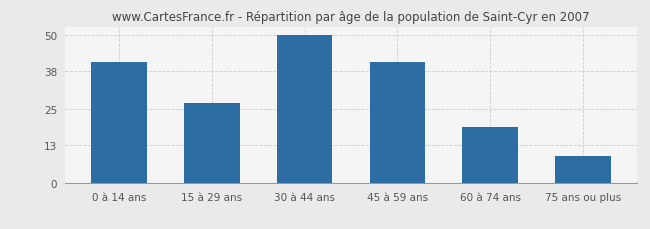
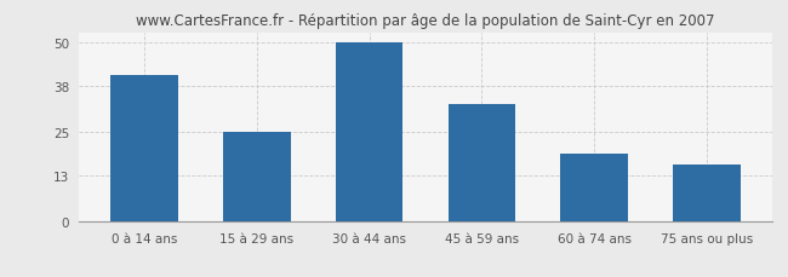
15 à 29 ans: 27 -> 25
45 à 59 ans: 41 -> 33
75 ans ou plus: 9 -> 16
